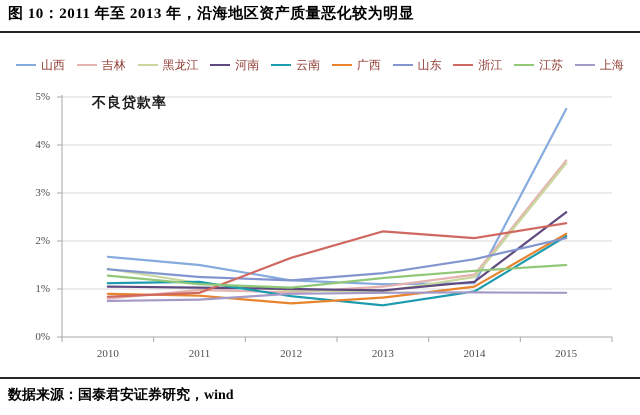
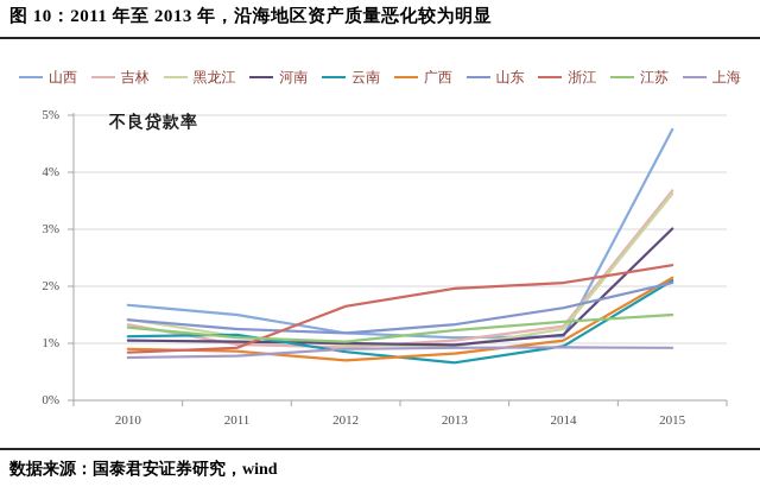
吉林/2010: 0.8% -> 1.3%
浙江/2013: 2.2% -> 2.0%
河南/2015: 2.6% -> 3.0%
